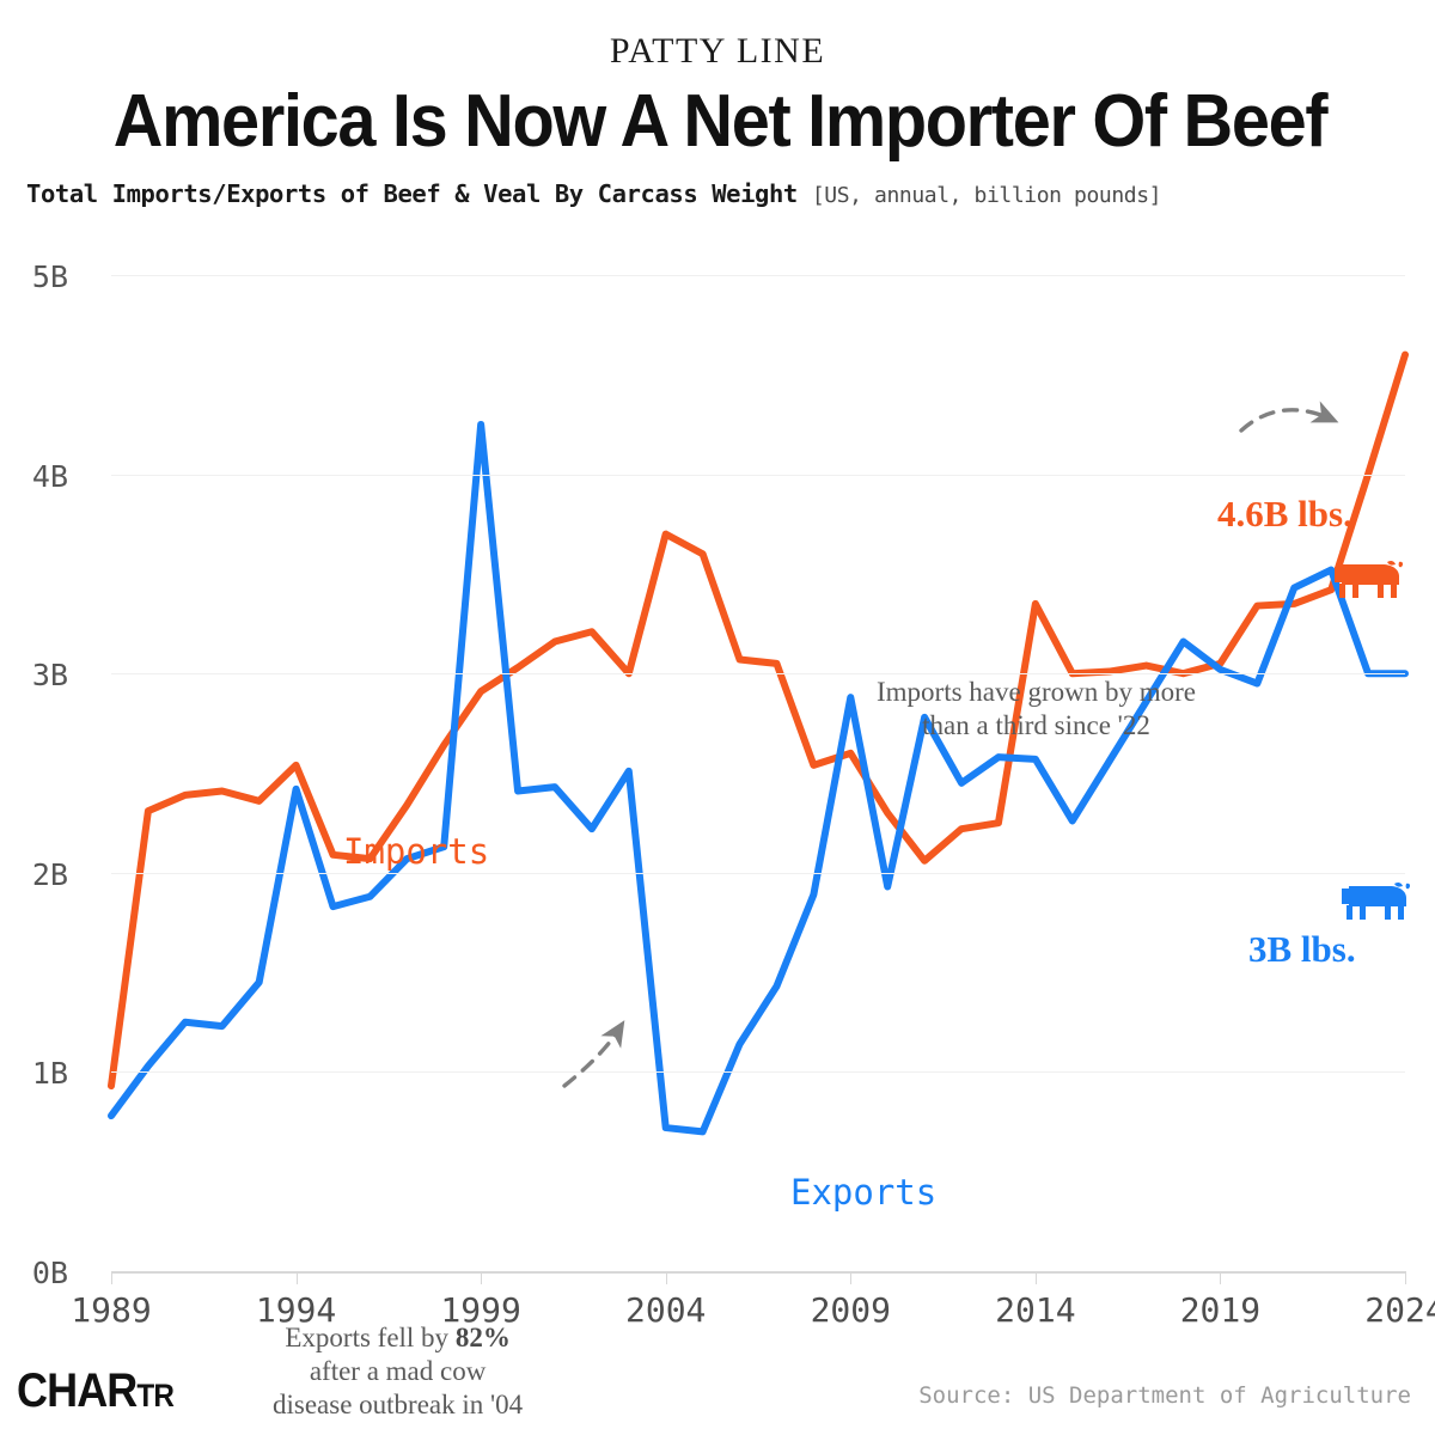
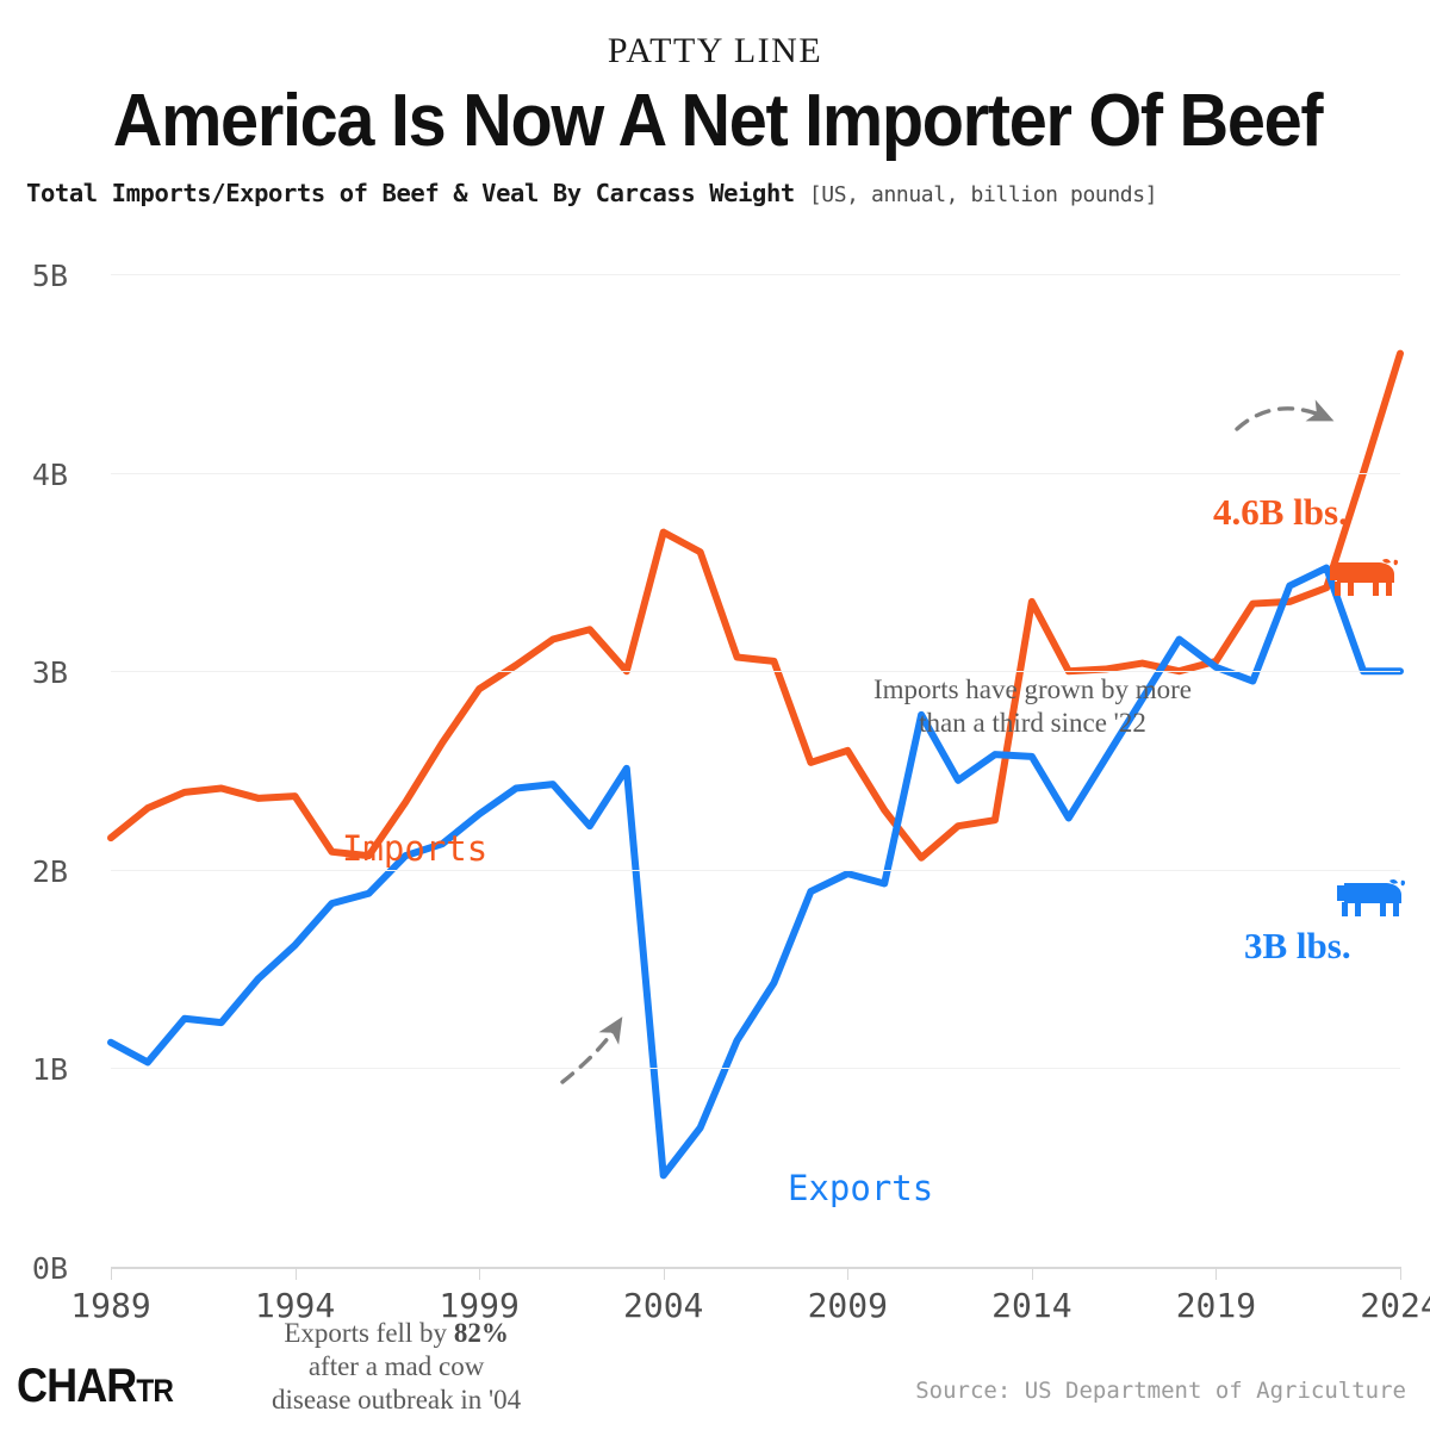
Imports/1989: 0.93B -> 2.16B
Exports/1989: 0.78B -> 1.13B
Imports/1994: 2.54B -> 2.37B
Exports/1994: 2.42B -> 1.62B
Exports/1999: 4.25B -> 2.28B
Exports/2004: 0.72B -> 0.46B
Exports/2009: 2.88B -> 1.98B
